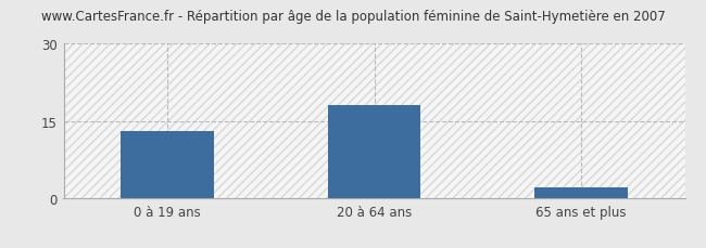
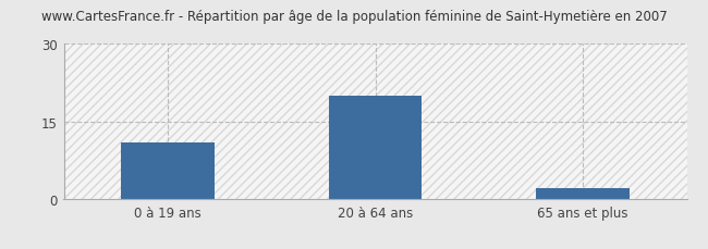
0 à 19 ans: 13 -> 11
20 à 64 ans: 18 -> 20
